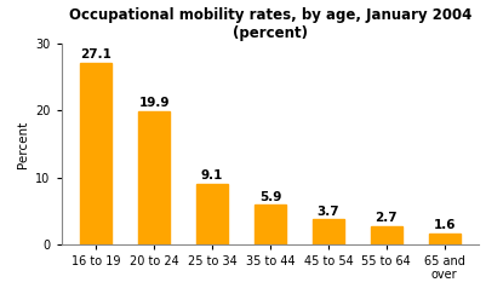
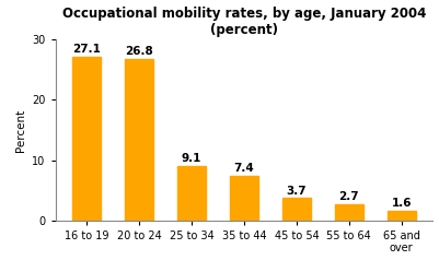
20 to 24: 19.9 -> 26.8
35 to 44: 5.9 -> 7.4
